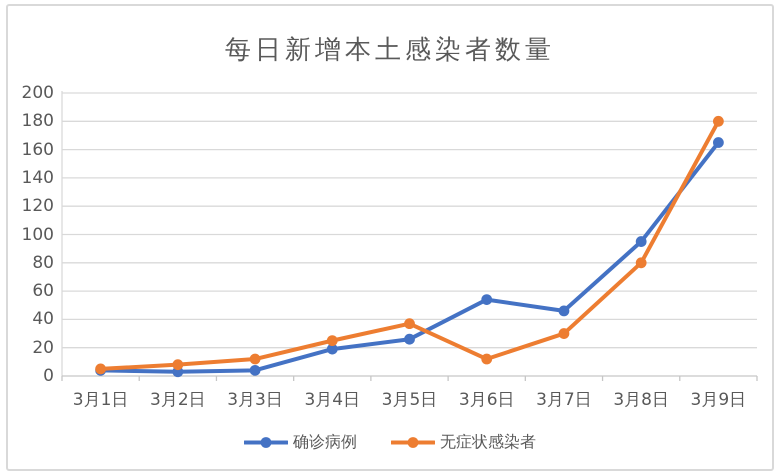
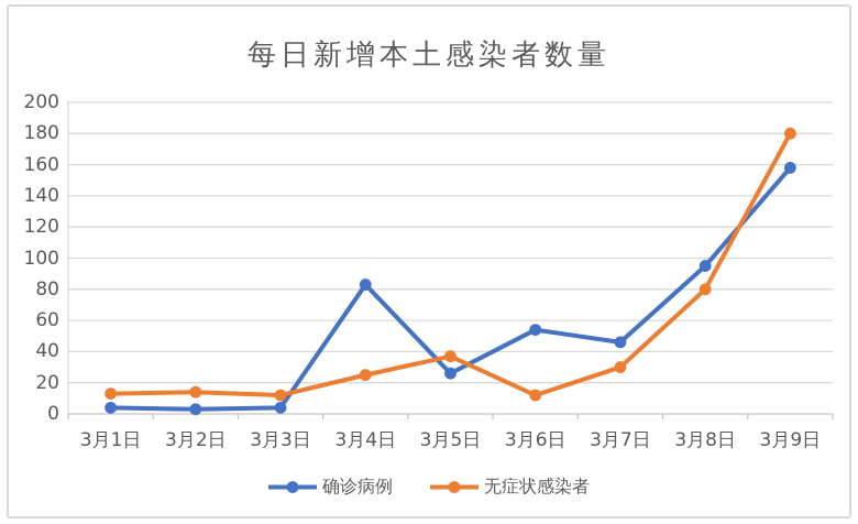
无症状感染者/3月1日: 5 -> 13
无症状感染者/3月2日: 8 -> 14
确诊病例/3月4日: 19 -> 83
确诊病例/3月9日: 165 -> 158
